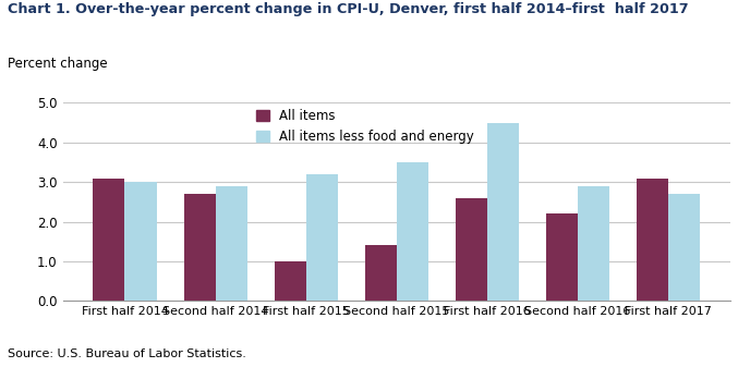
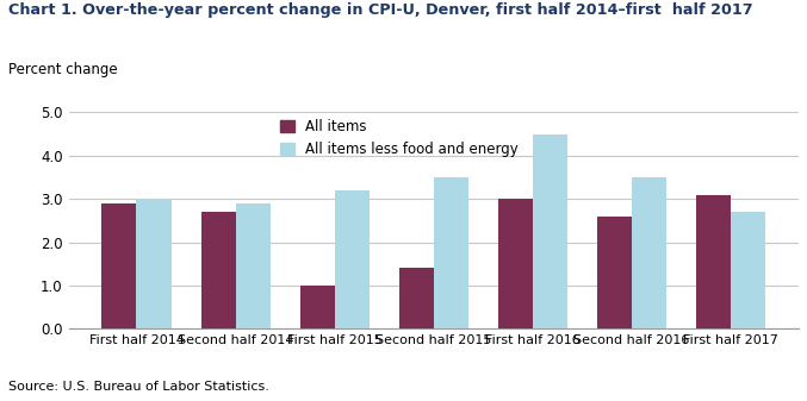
All items/First half 2014: 3.1 -> 2.9
All items/First half 2016: 2.6 -> 3.0
All items/Second half 2016: 2.2 -> 2.6
All items less food and energy/Second half 2016: 2.9 -> 3.5
